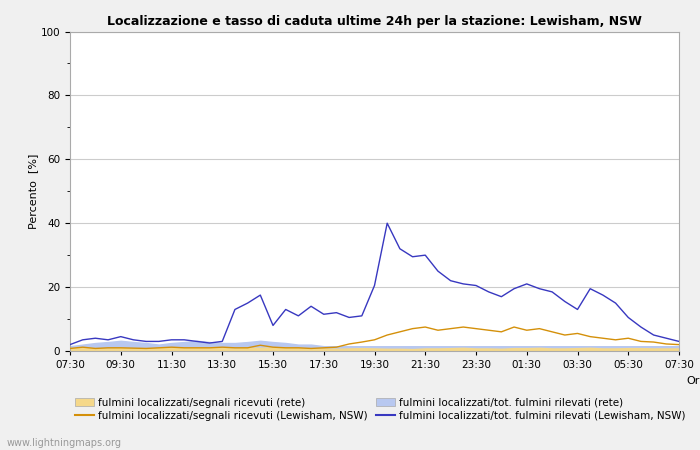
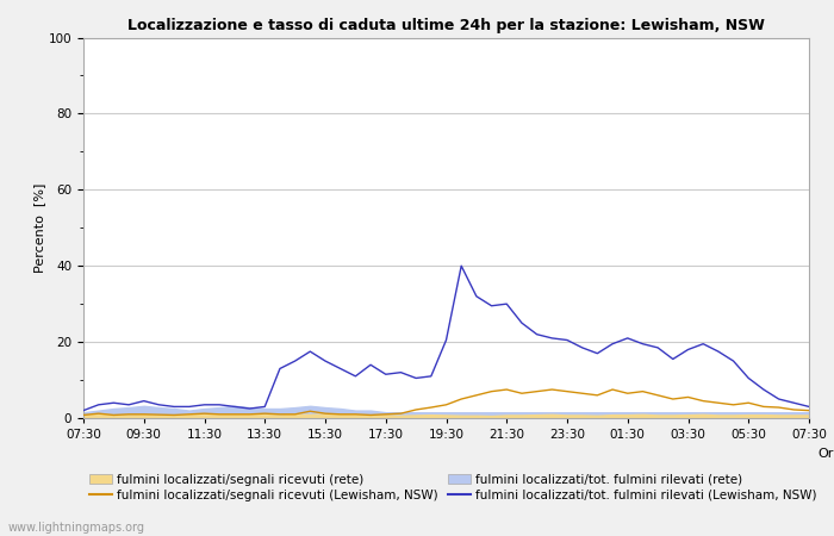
fulmini localizzati/tot. fulmini rilevati (Lewisham, NSW)/15:30: 8.0 -> 15.0
fulmini localizzati/tot. fulmini rilevati (Lewisham, NSW)/03:30: 13.0 -> 18.0
